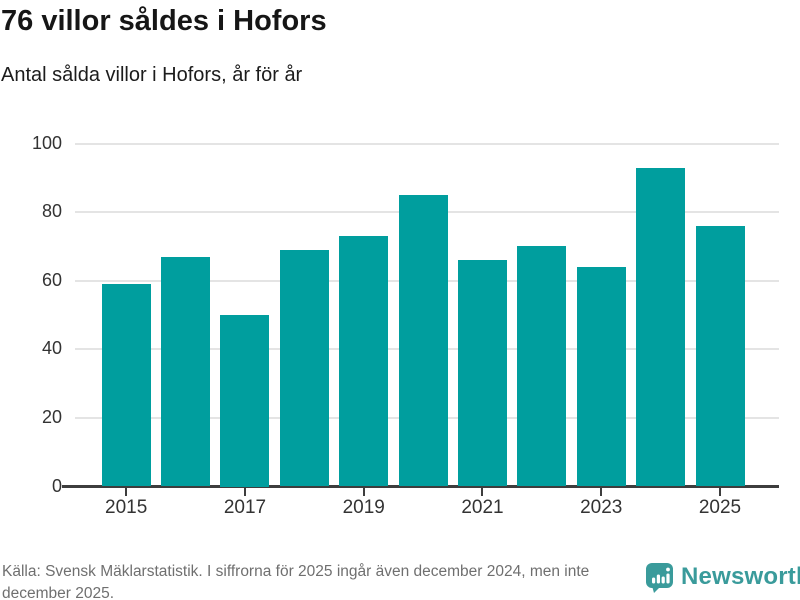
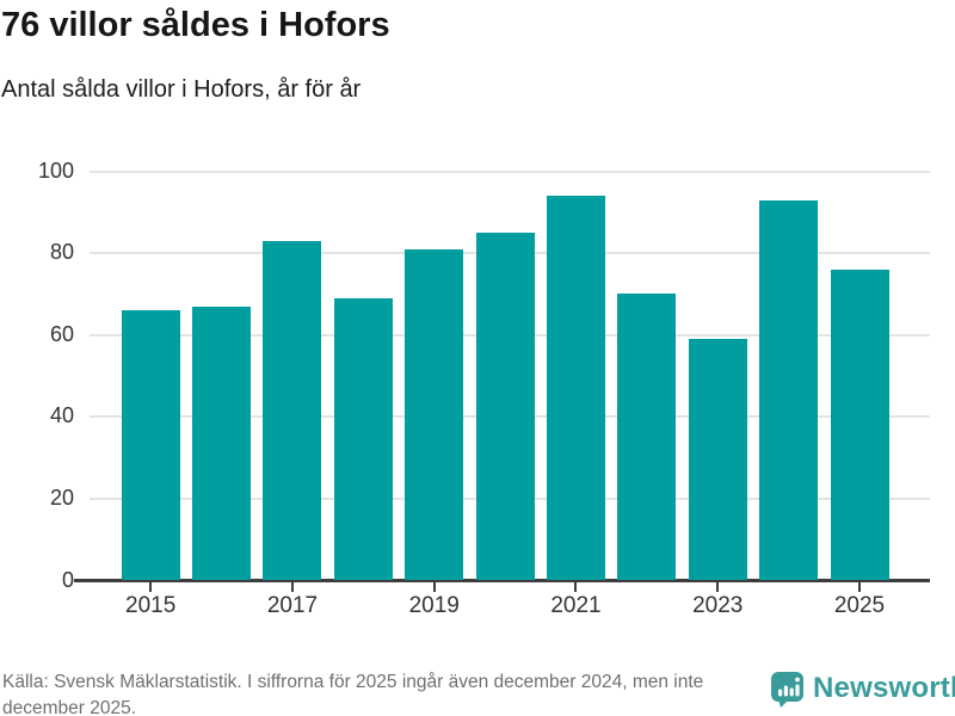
2015: 59 -> 66
2017: 50 -> 83
2019: 73 -> 81
2021: 66 -> 94
2023: 64 -> 59
